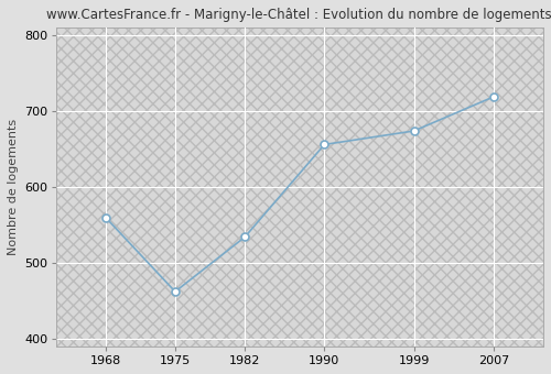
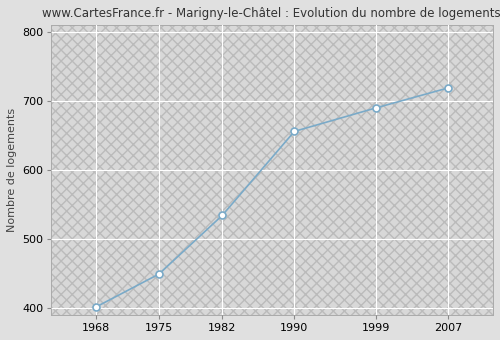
1968: 560 -> 401
1975: 462 -> 449
1999: 674 -> 690
